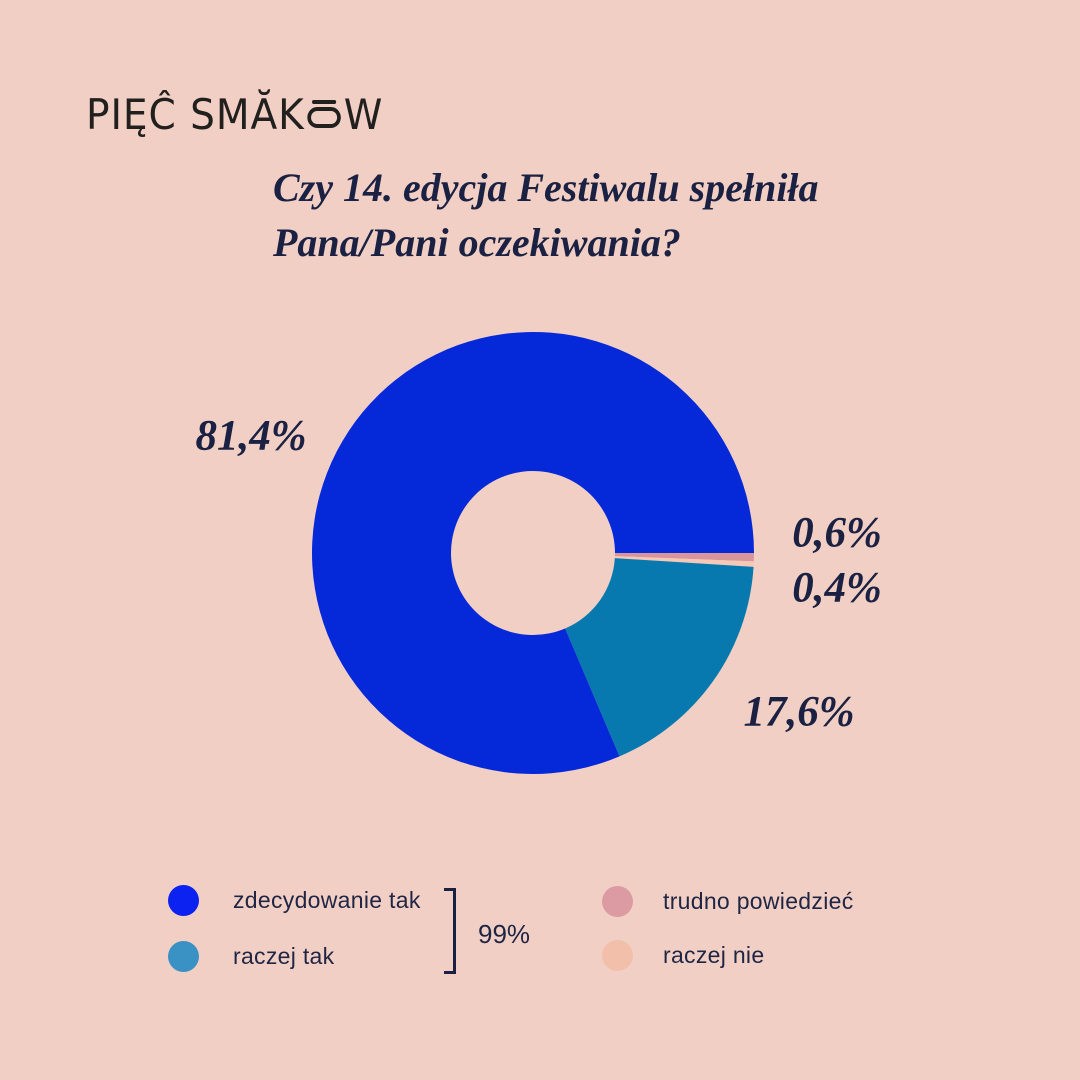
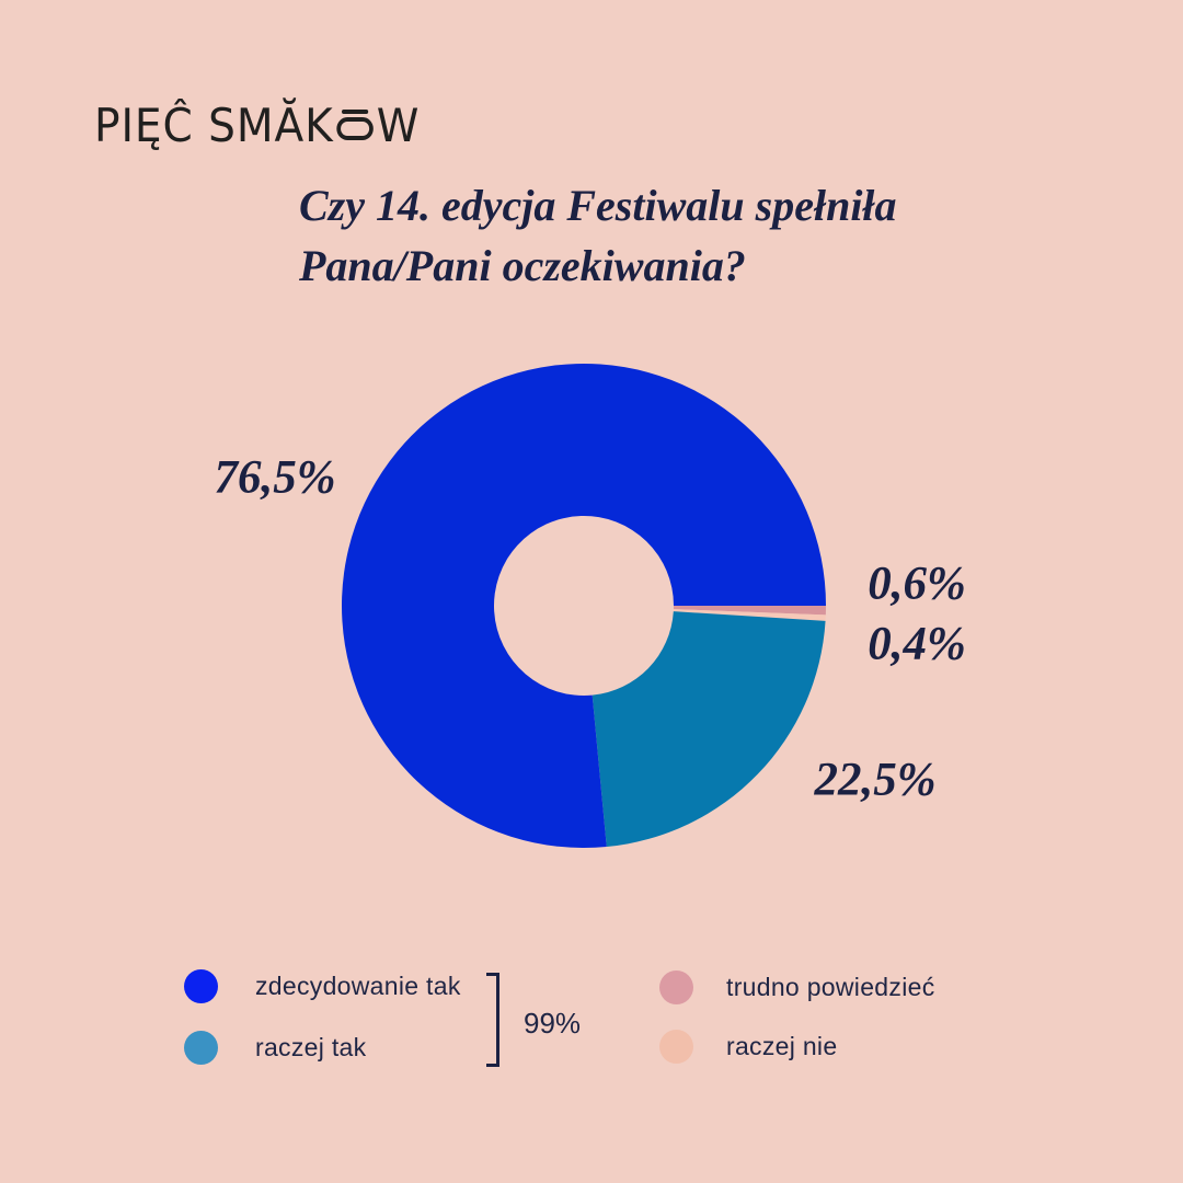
raczej tak: 17,6% -> 22,5%
zdecydowanie tak: 81,4% -> 76,5%
